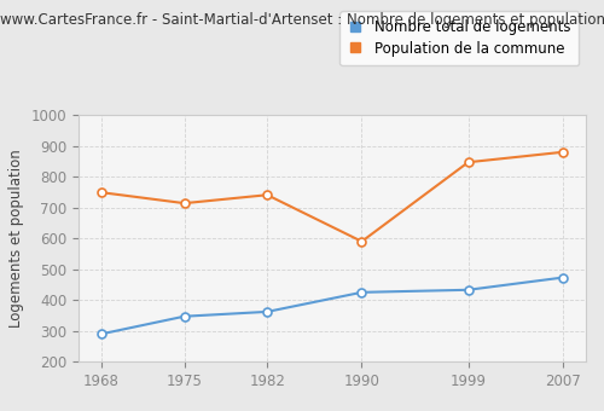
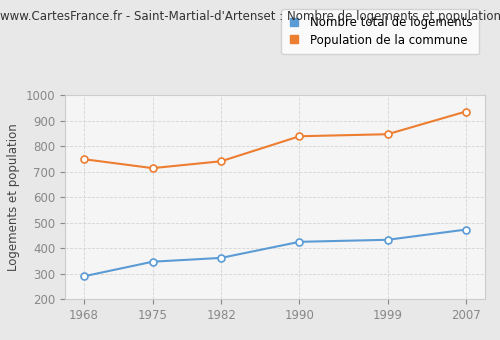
Population de la commune/1990: 590 -> 839
Population de la commune/2007: 880 -> 936
